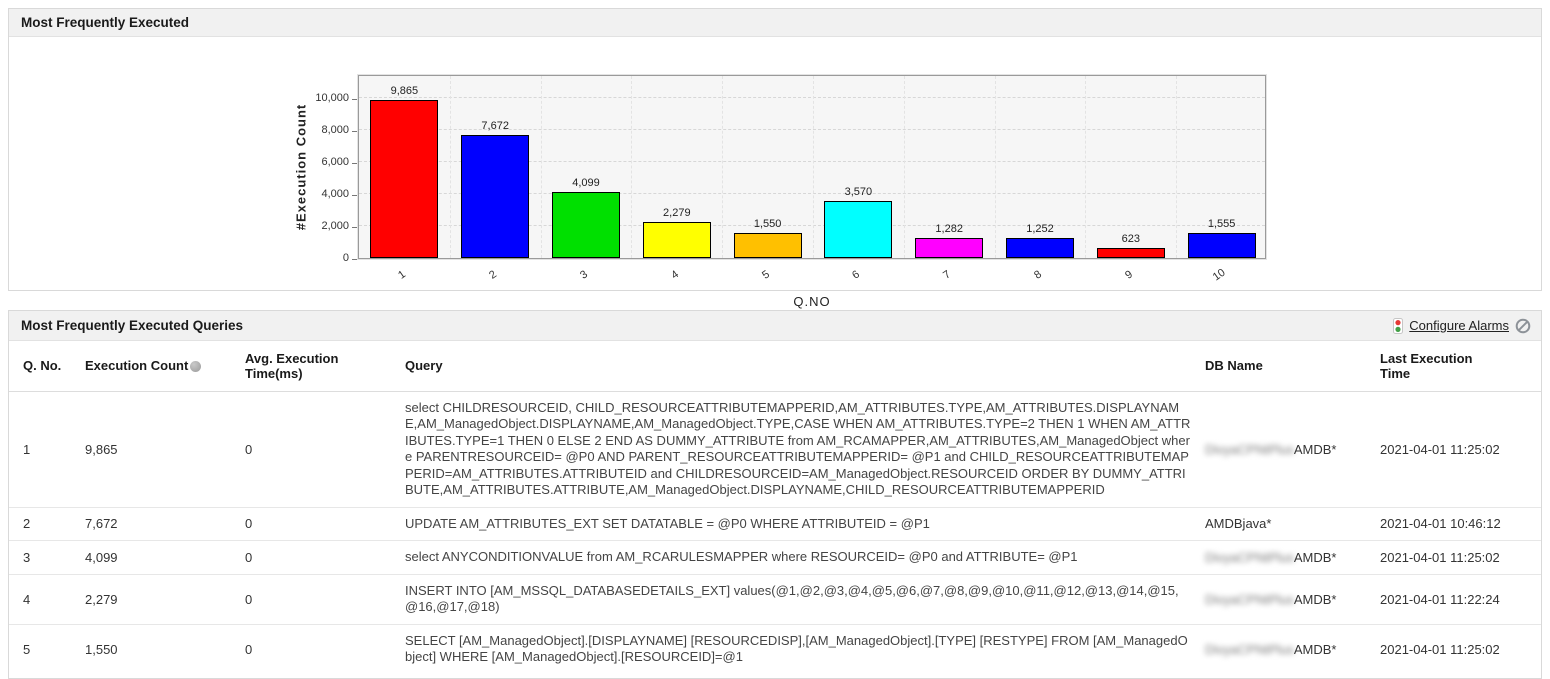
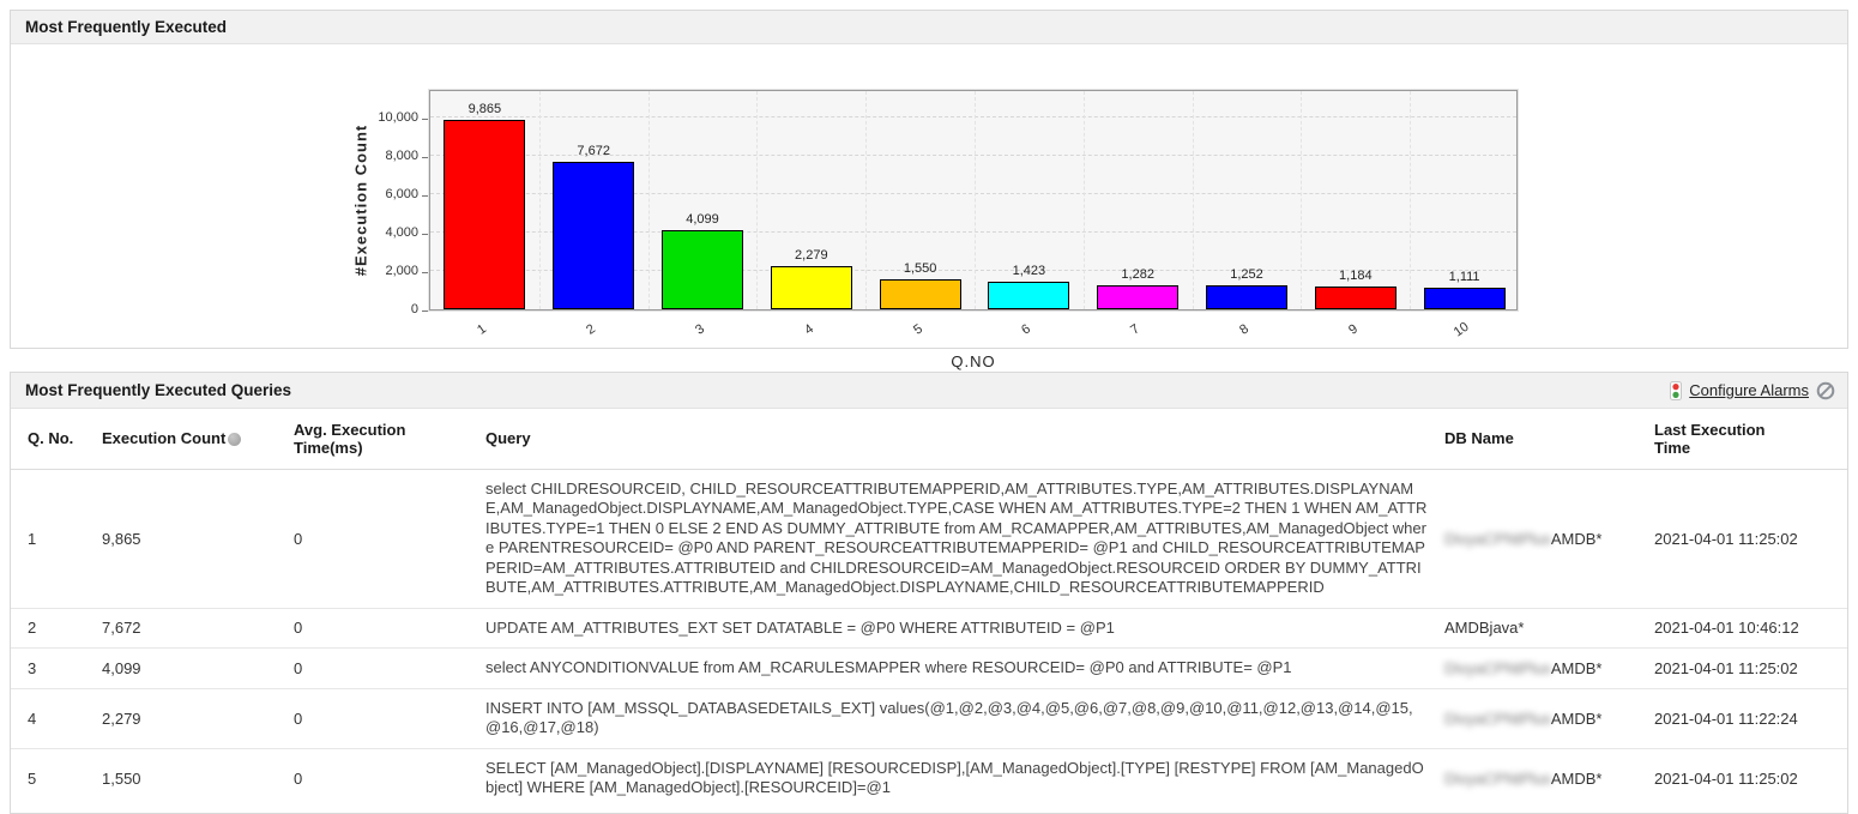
6: 3,570 -> 1,423
9: 623 -> 1,184
10: 1,555 -> 1,111
